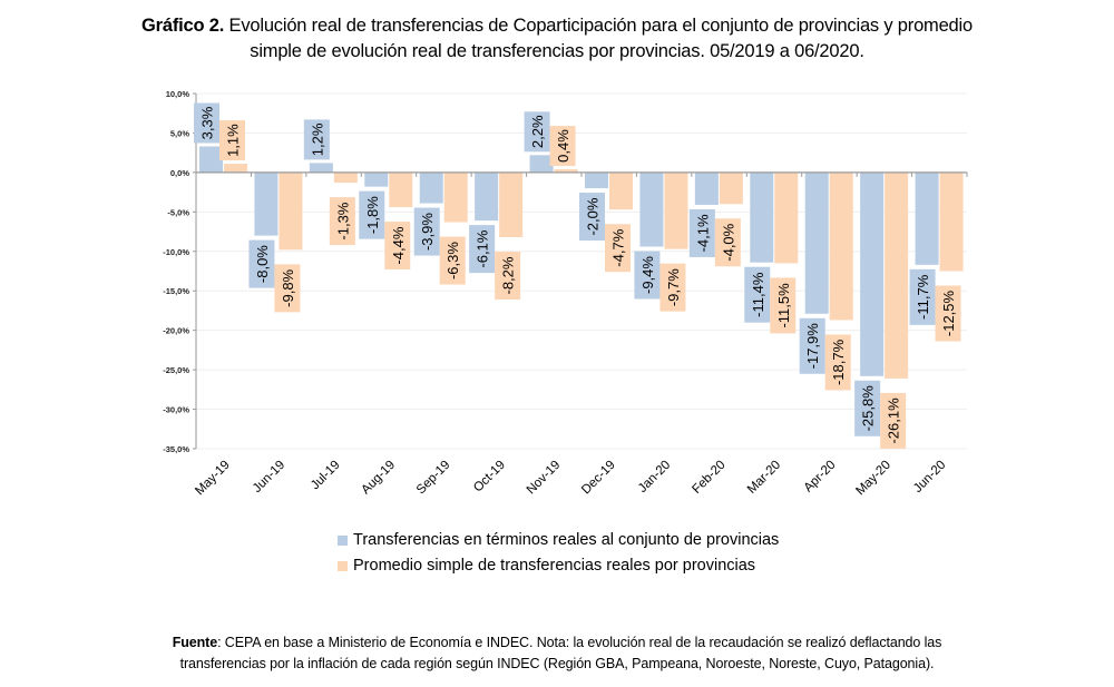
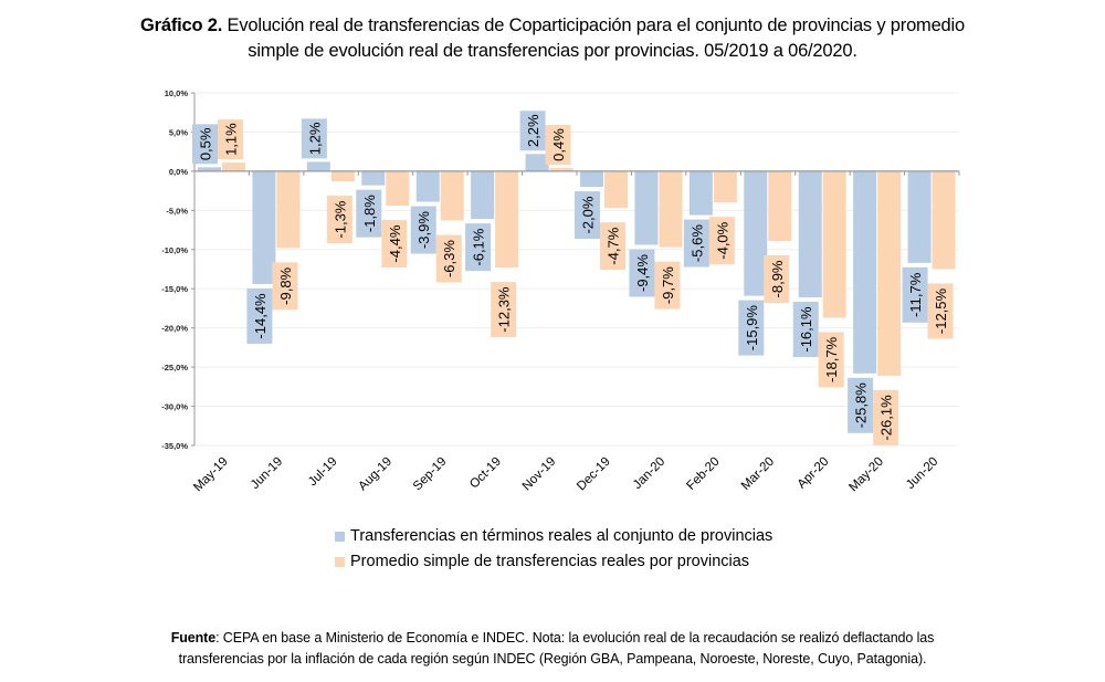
Transferencias en términos reales al conjunto de provincias/May-19: 3,3% -> 0,5%
Transferencias en términos reales al conjunto de provincias/Jun-19: -8,0% -> -14,4%
Promedio simple de transferencias reales por provincias/Oct-19: -8,2% -> -12,3%
Transferencias en términos reales al conjunto de provincias/Feb-20: -4,1% -> -5,6%
Transferencias en términos reales al conjunto de provincias/Mar-20: -11,4% -> -15,9%
Promedio simple de transferencias reales por provincias/Mar-20: -11,5% -> -8,9%
Transferencias en términos reales al conjunto de provincias/Apr-20: -17,9% -> -16,1%
